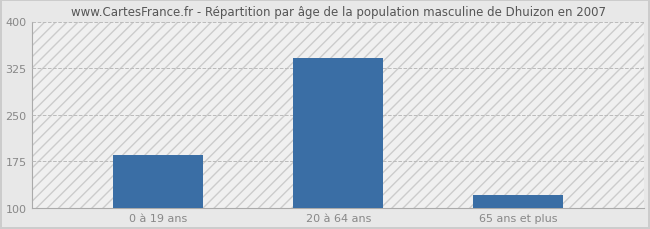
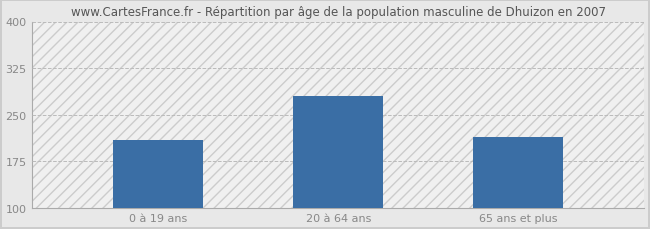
0 à 19 ans: 185 -> 210
20 à 64 ans: 342 -> 280
65 ans et plus: 120 -> 214
